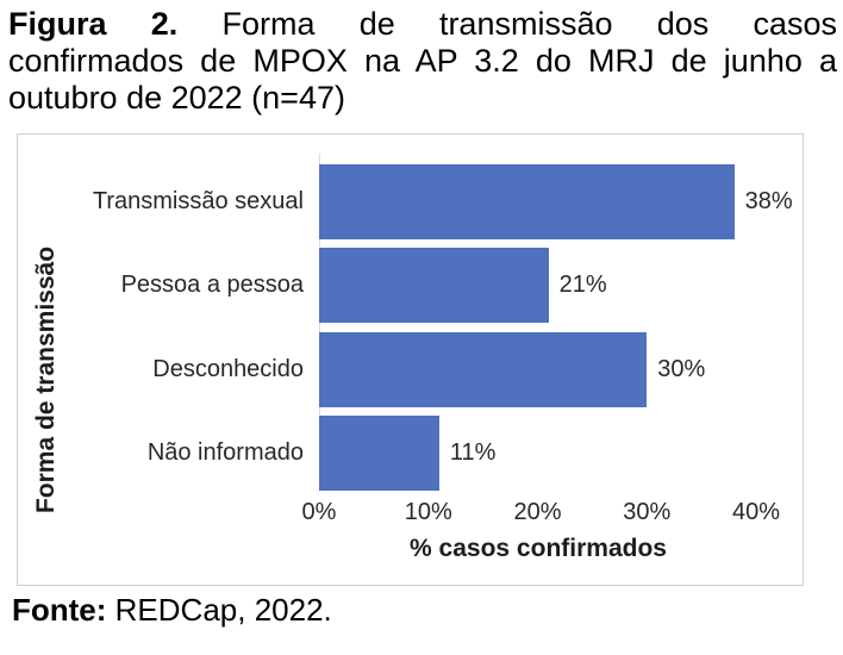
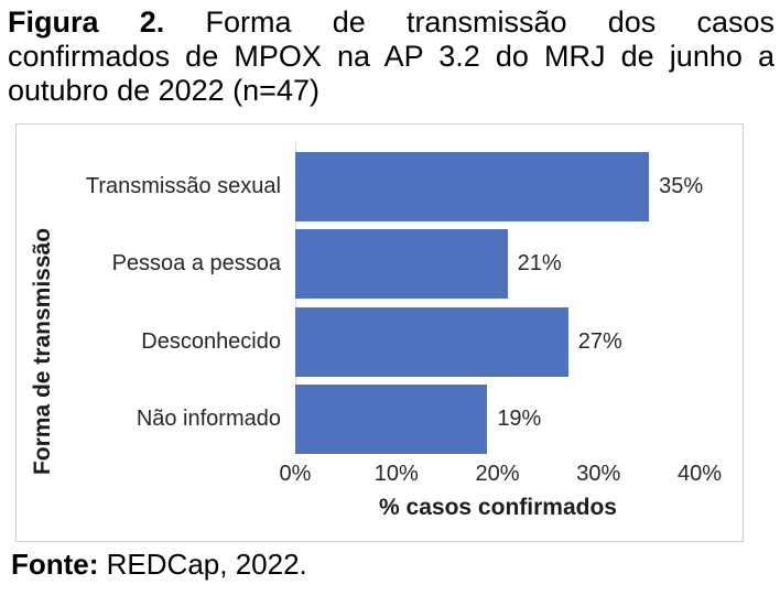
Transmissão sexual: 38% -> 35%
Desconhecido: 30% -> 27%
Não informado: 11% -> 19%
